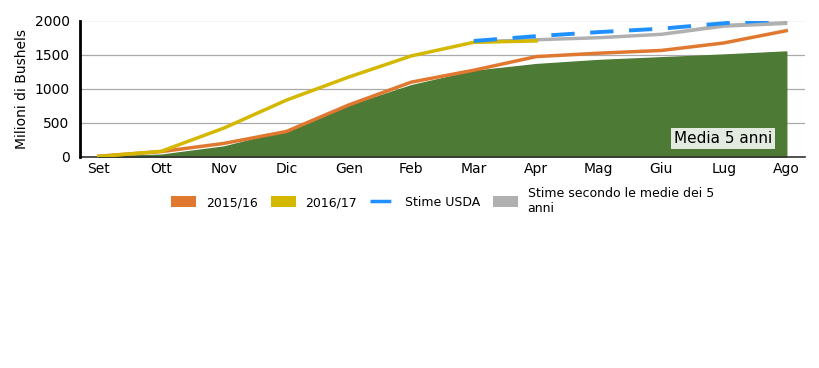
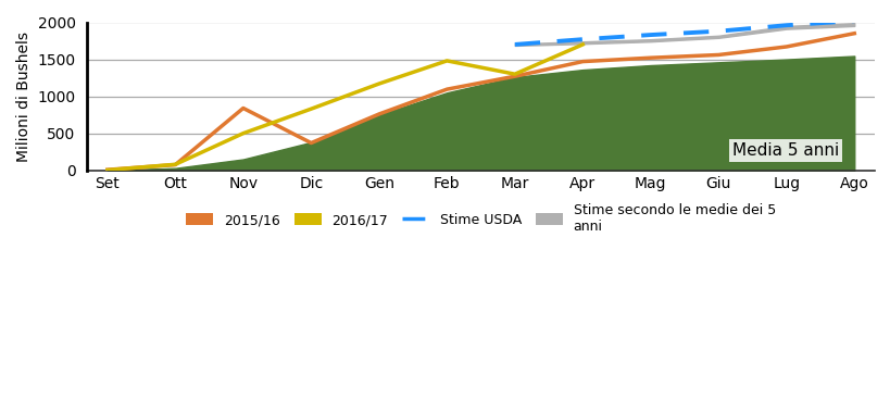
2015/16/Nov: 200 -> 840
2016/17/Nov: 420 -> 500
2016/17/Mar: 1680 -> 1300
